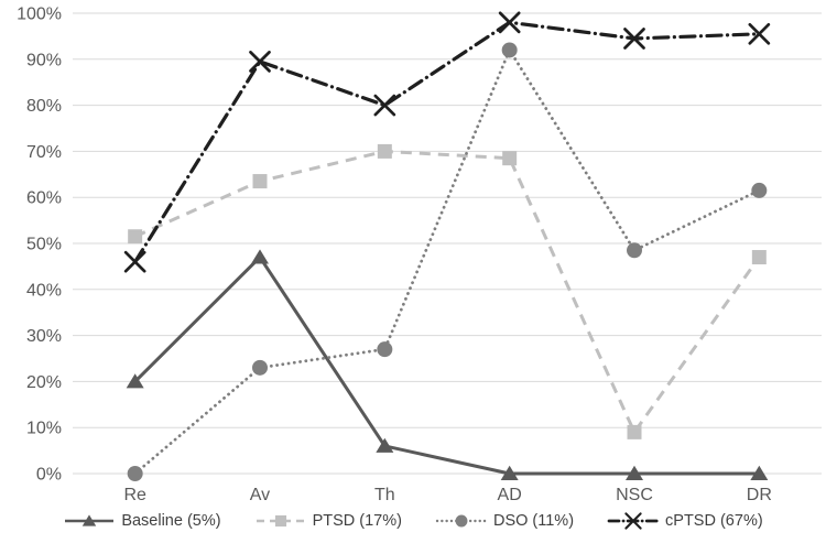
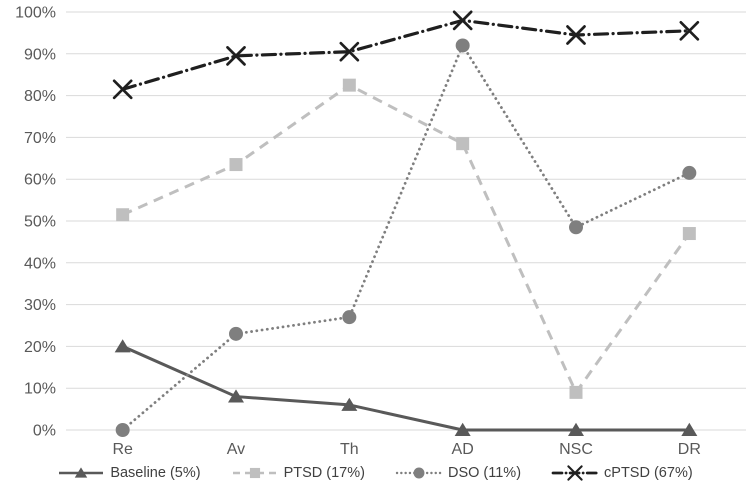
cPTSD (67%)/Re: 46% -> 82%
Baseline (5%)/Av: 47% -> 8%
PTSD (17%)/Th: 70% -> 82%
cPTSD (67%)/Th: 80% -> 90%
